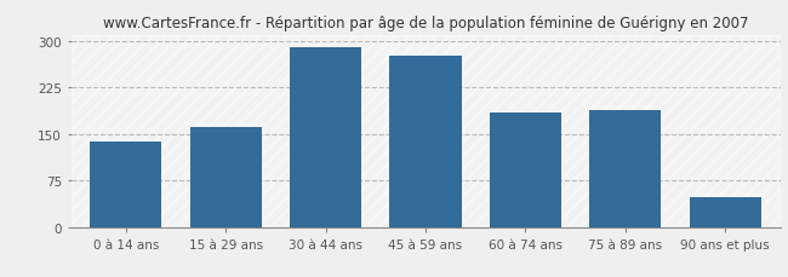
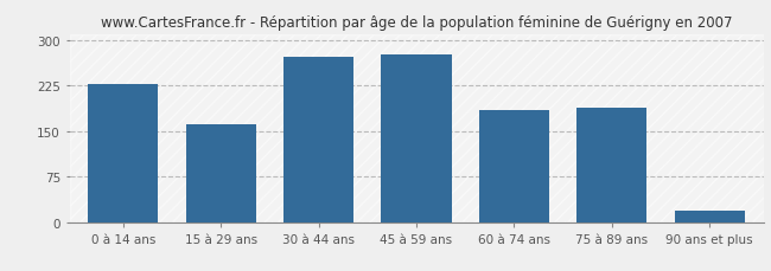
0 à 14 ans: 138 -> 228
30 à 44 ans: 290 -> 272
90 ans et plus: 48 -> 18
